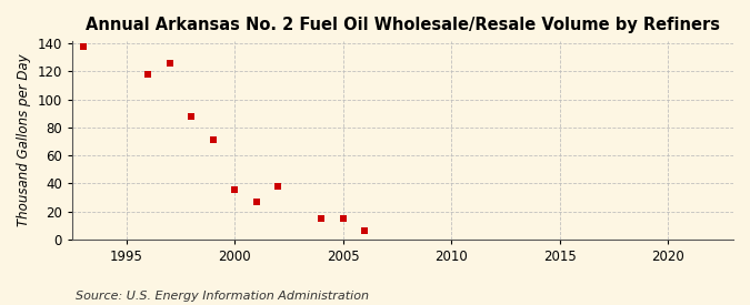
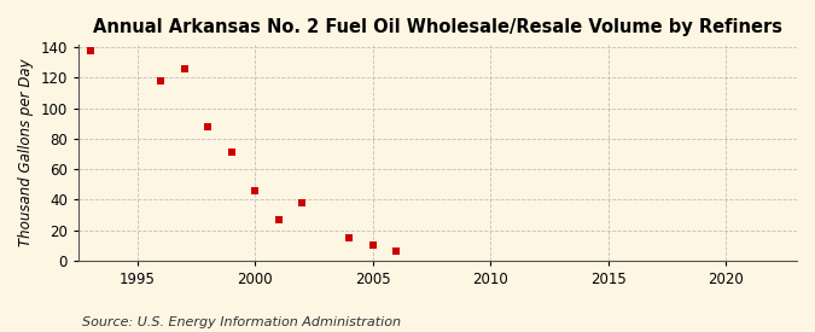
2000: 36 -> 46
2005: 15 -> 10
